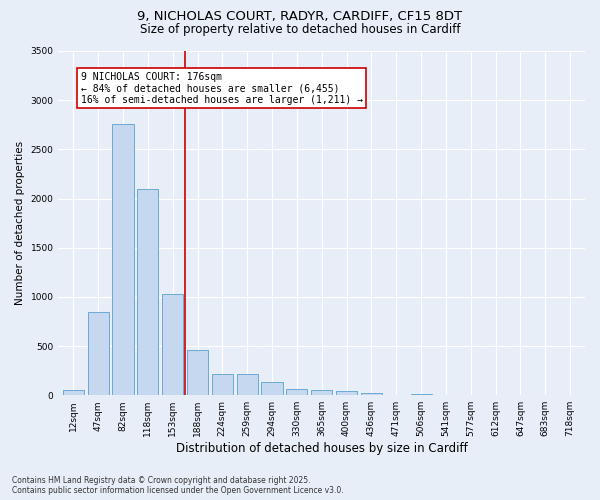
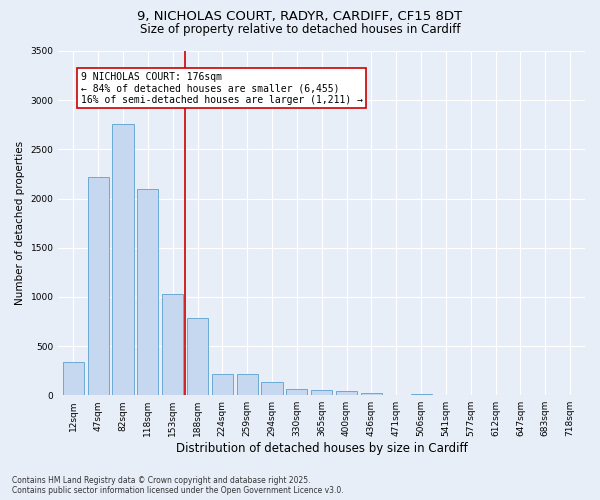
12sqm: 60 -> 340
47sqm: 850 -> 2220
188sqm: 460 -> 780
